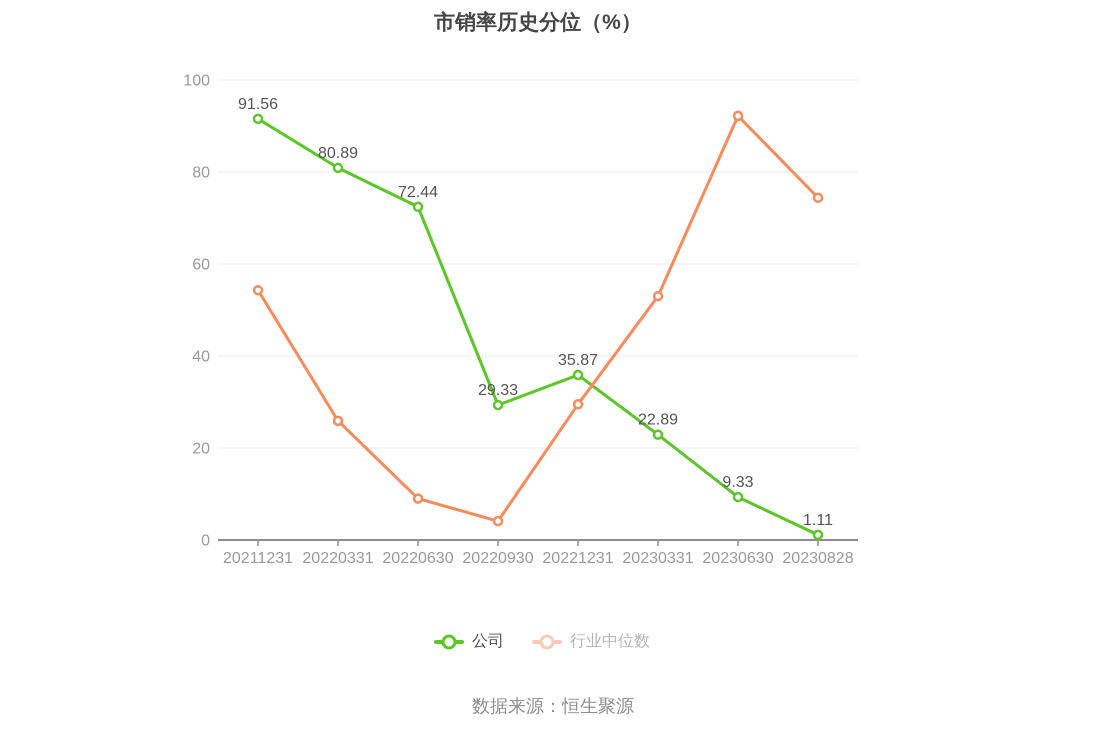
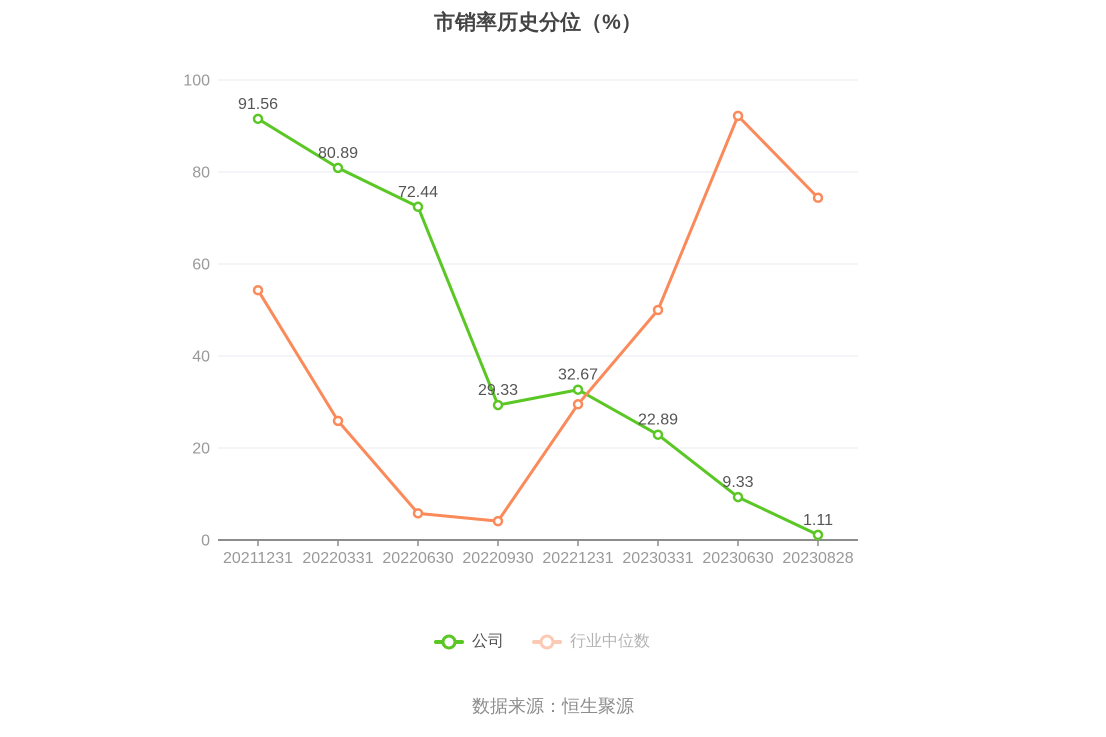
行业中位数/20220630: 9 -> 6
公司/20221231: 35.87 -> 32.67
行业中位数/20230331: 53 -> 50
